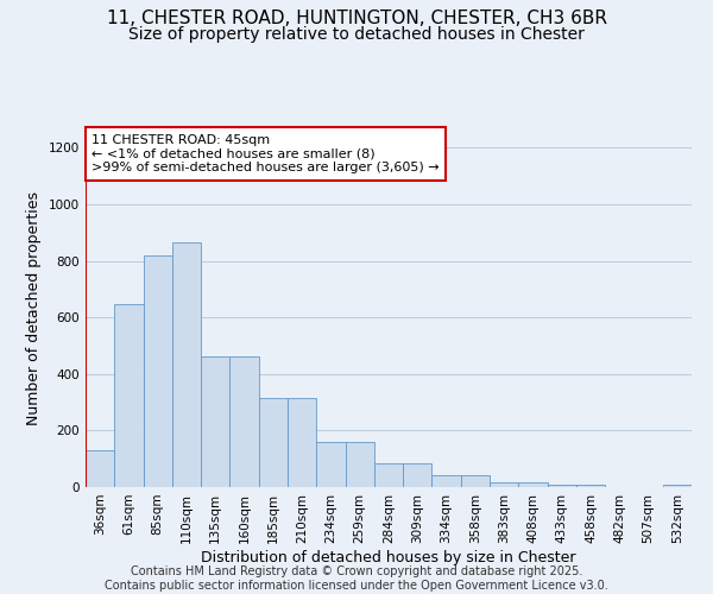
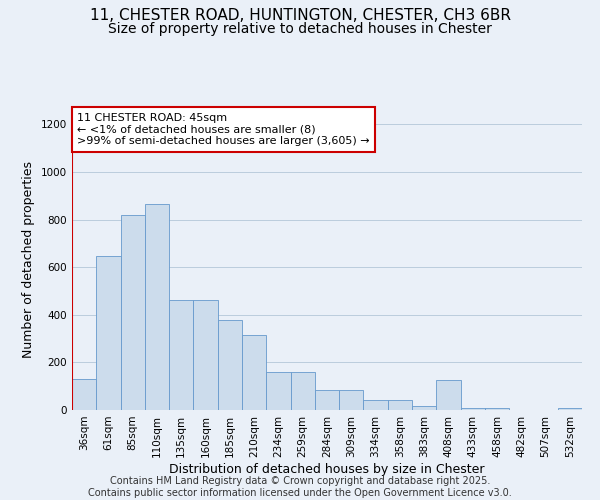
185sqm: 315 -> 380
408sqm: 15 -> 125
